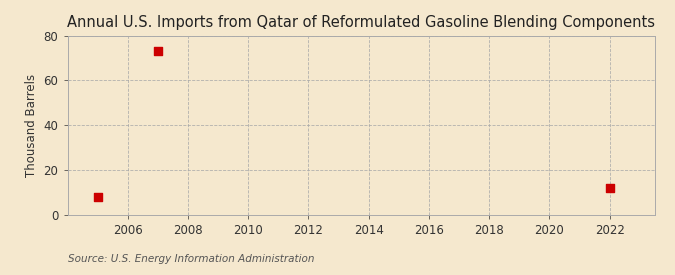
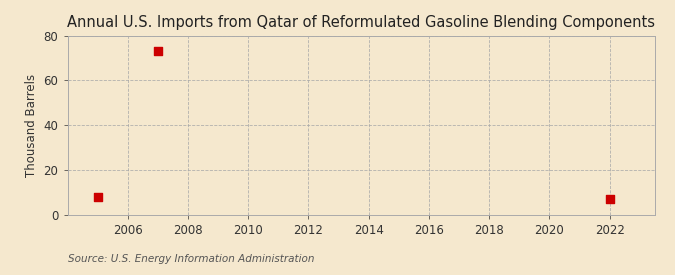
2022: 12 -> 7
